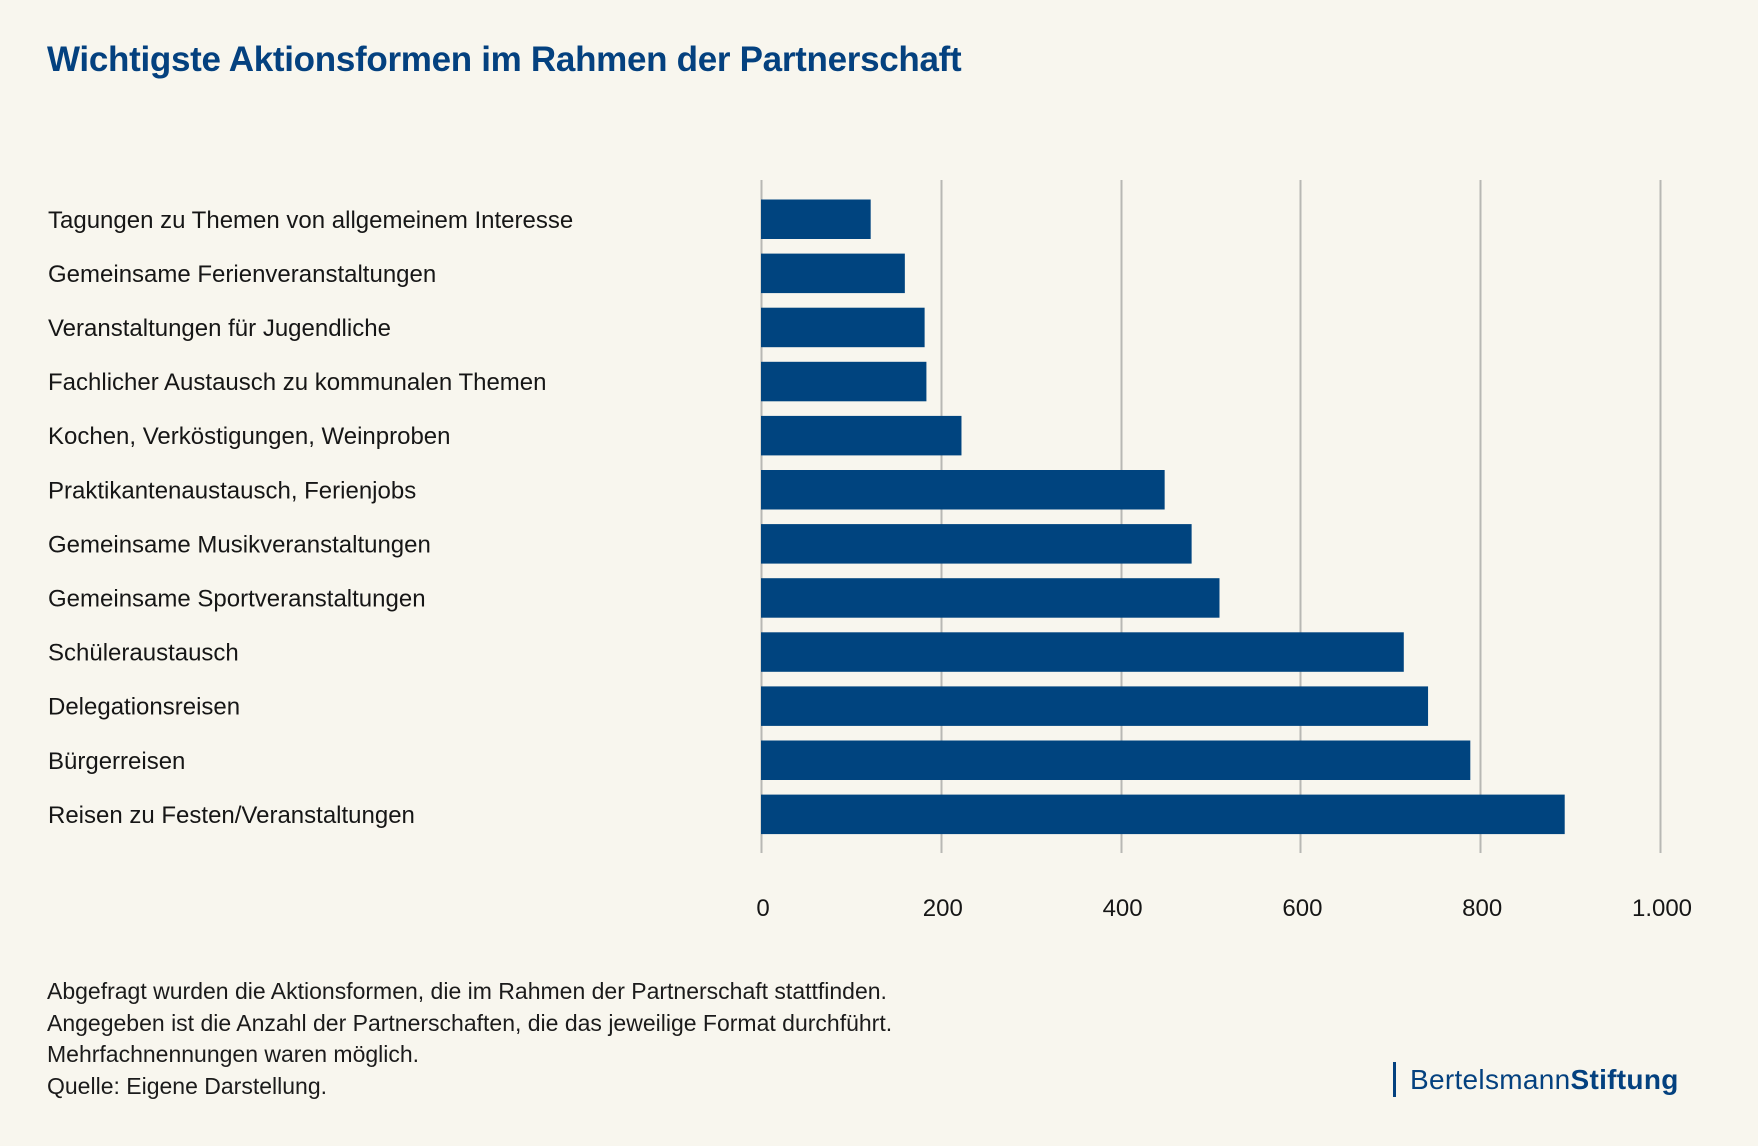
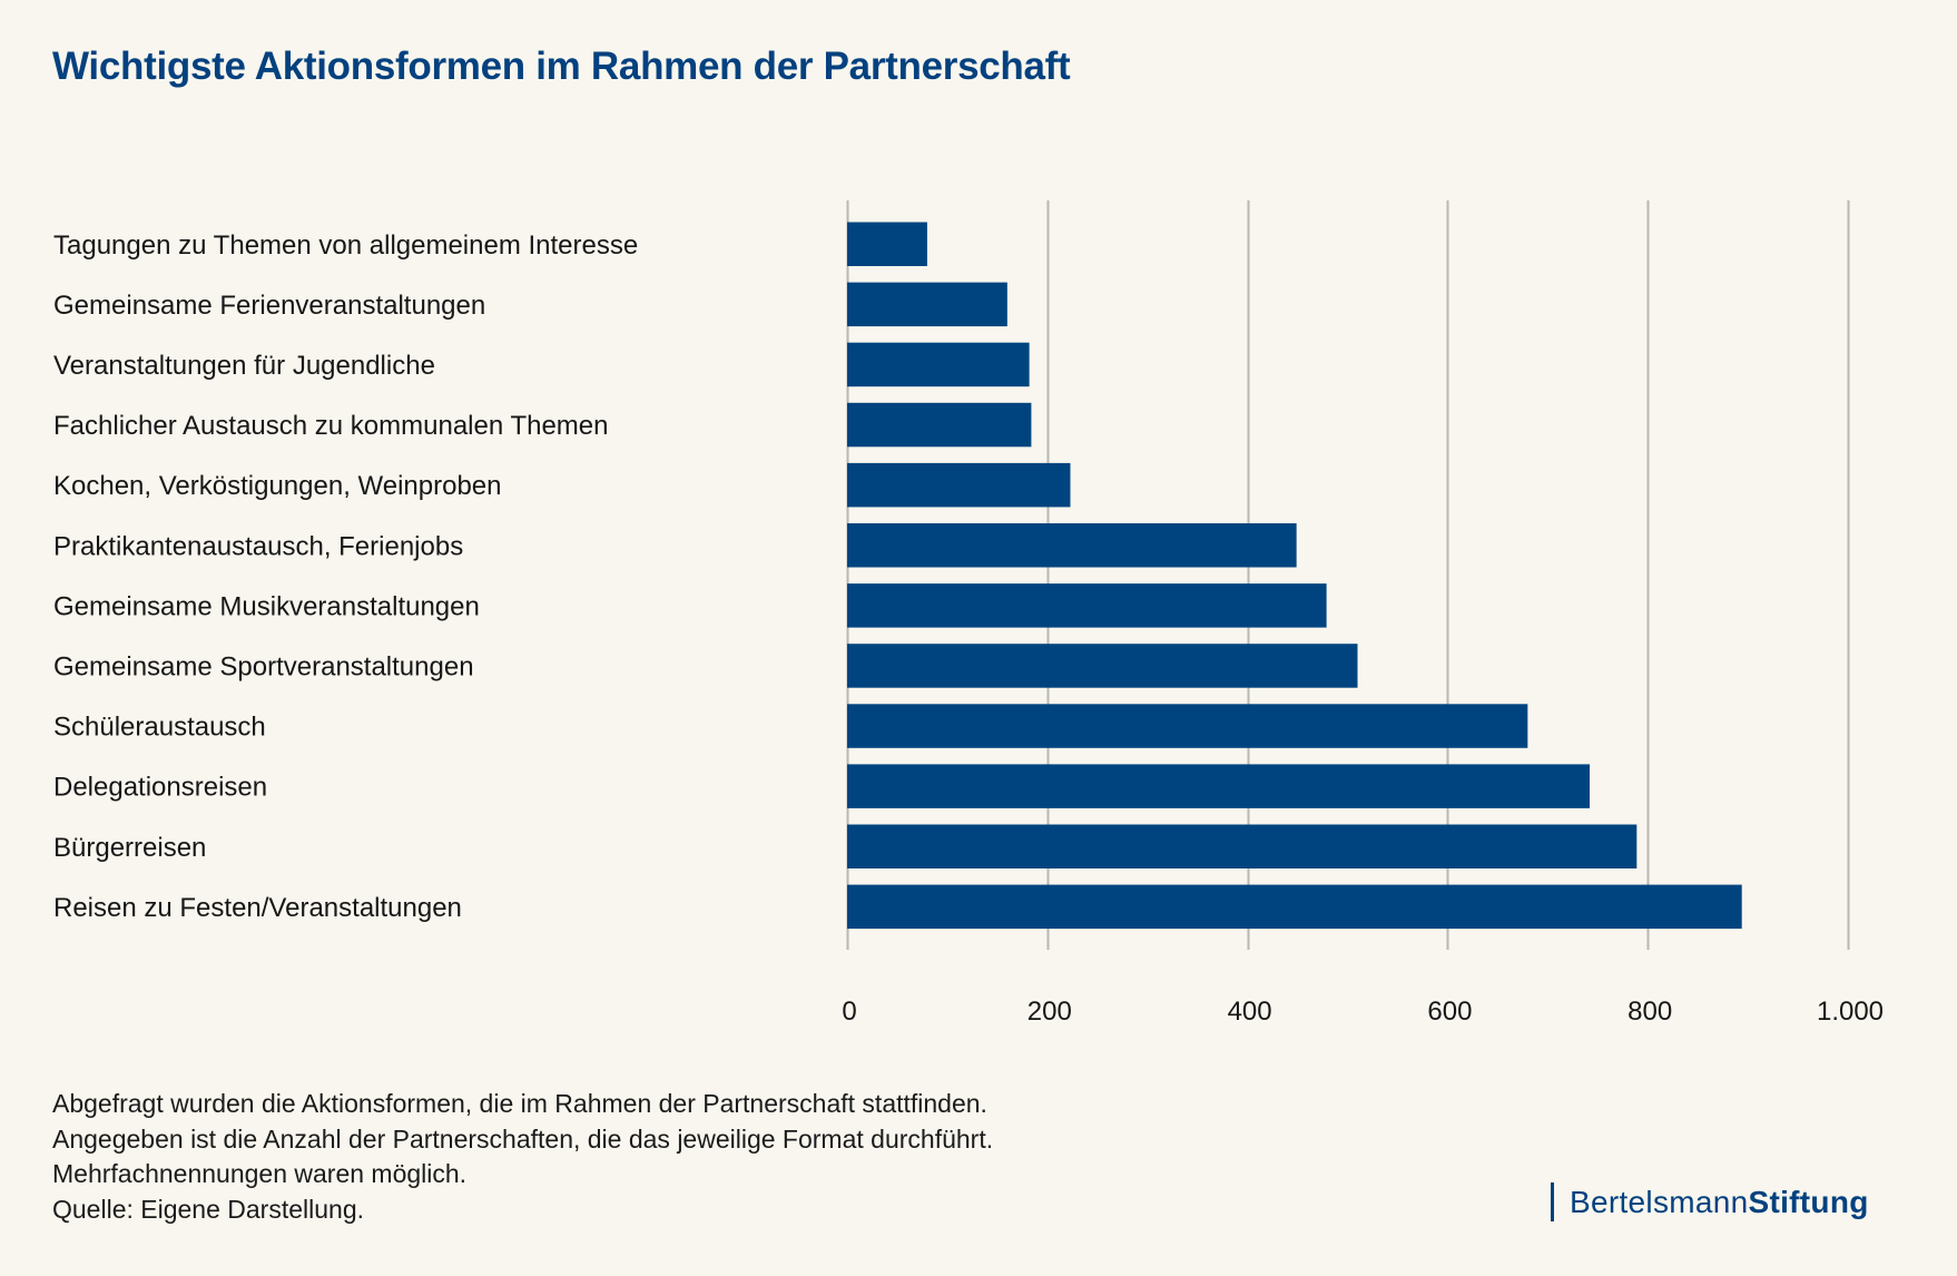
Tagungen zu Themen von allgemeinem Interesse: 120 -> 80
Schüleraustausch: 720 -> 680
